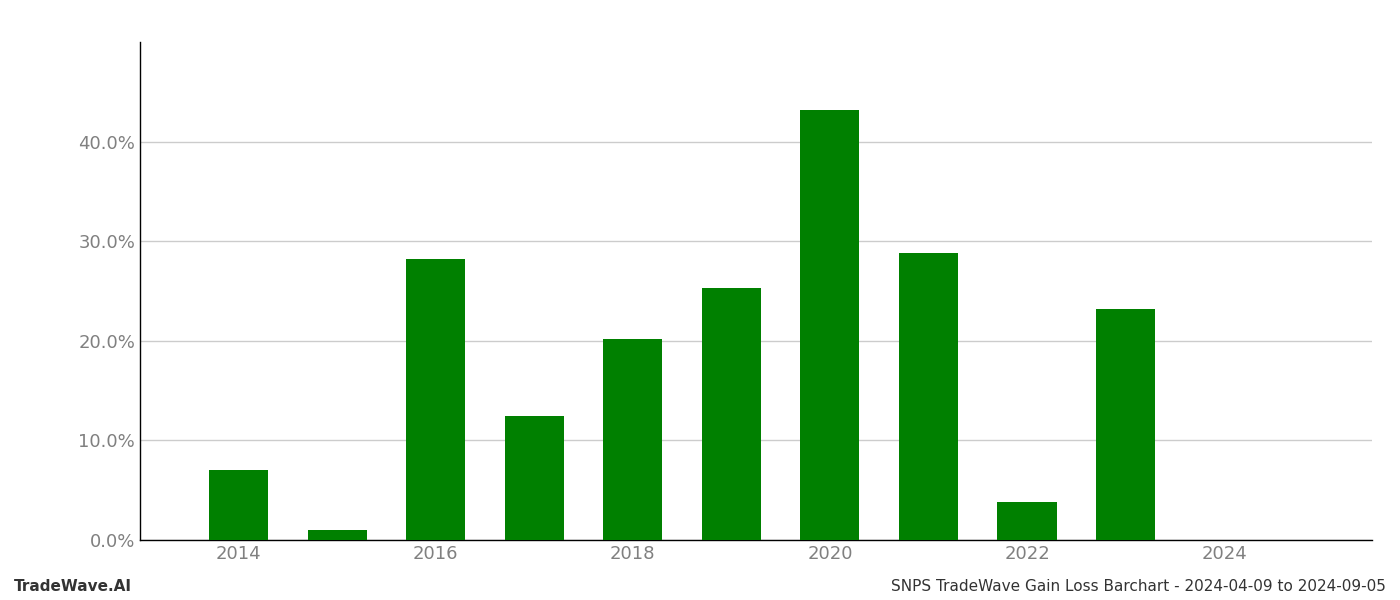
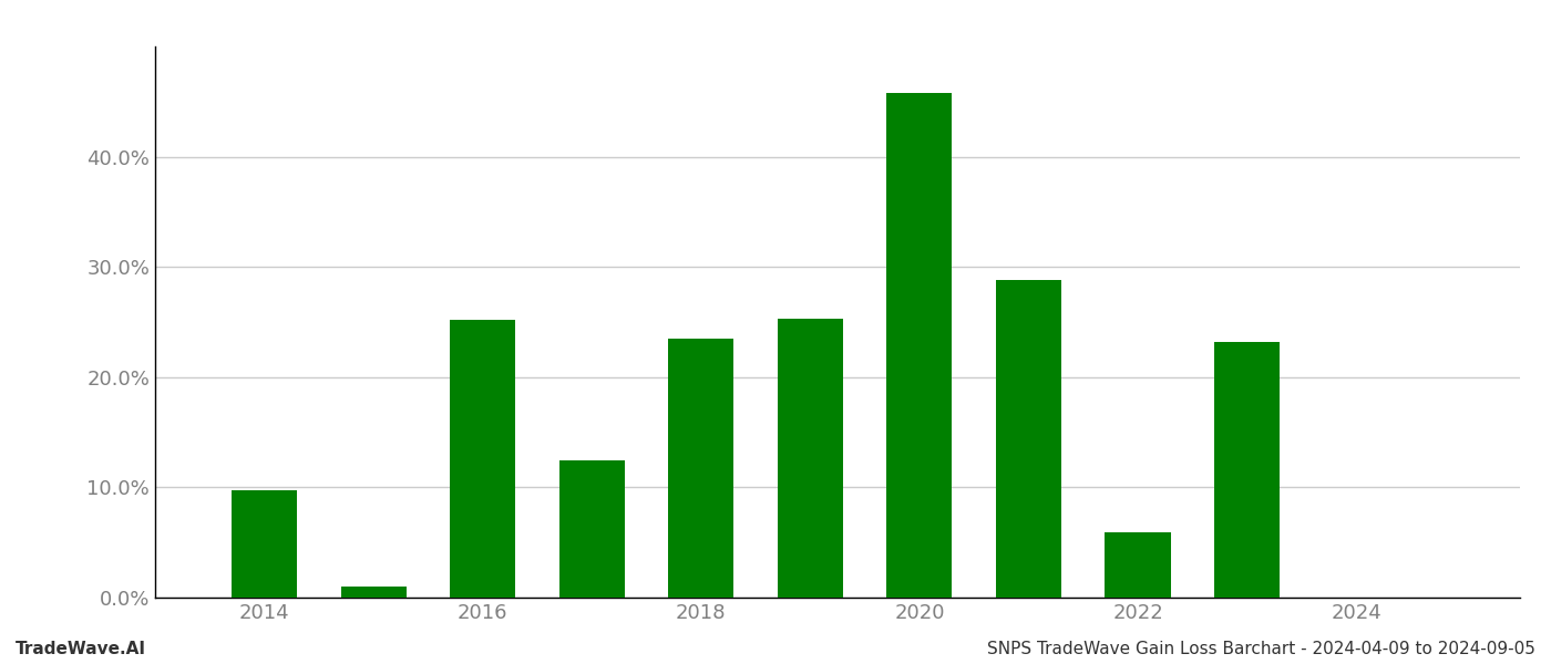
2014: 7.0% -> 9.7%
2016: 28.2% -> 25.2%
2018: 20.2% -> 23.5%
2020: 43.2% -> 45.8%
2022: 3.8% -> 5.9%
